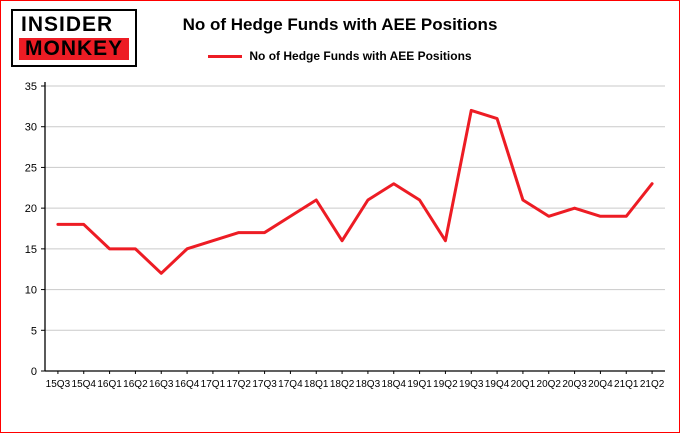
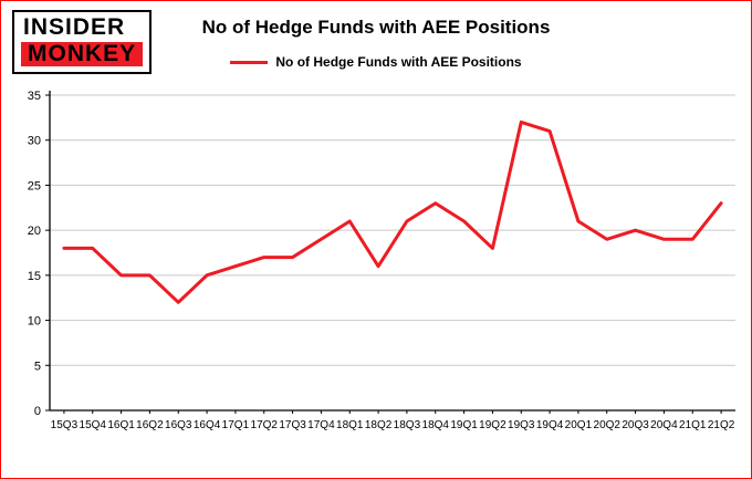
19Q2: 16 -> 18
